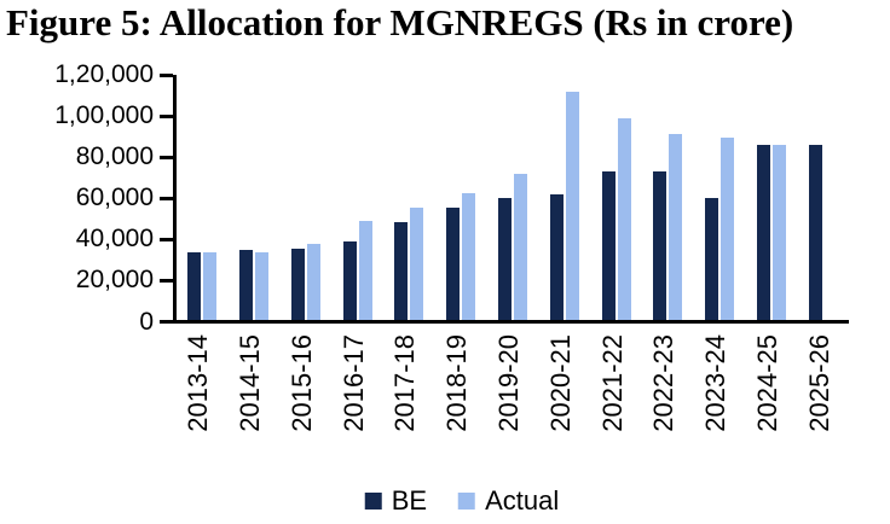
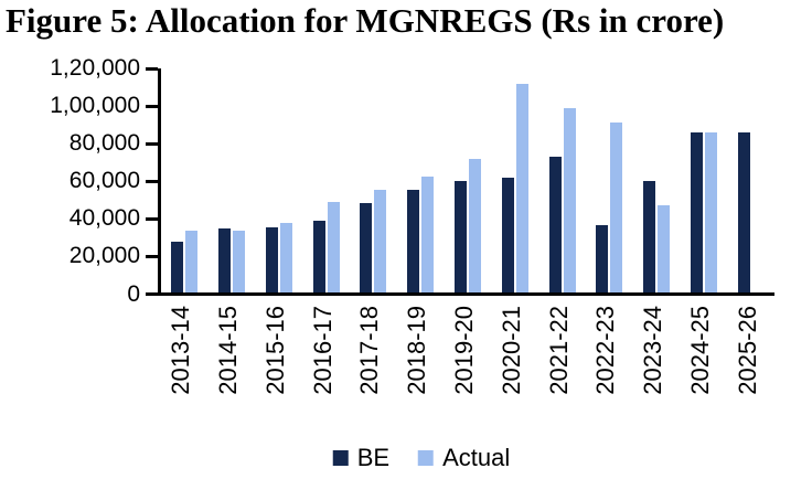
BE/2013-14: 33000 -> 27000
BE/2022-23: 73000 -> 36000
Actual/2023-24: 89000 -> 47000
